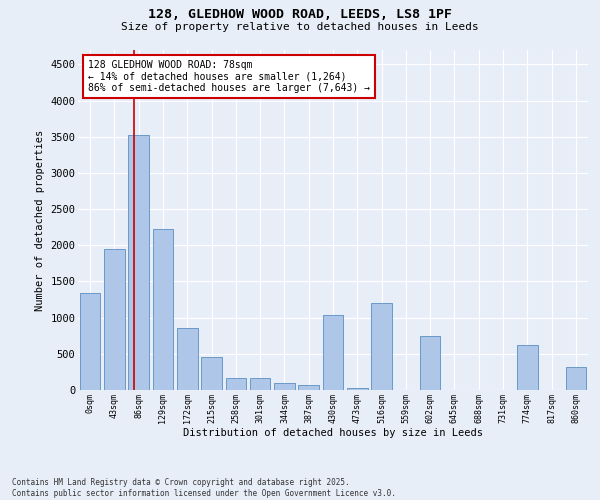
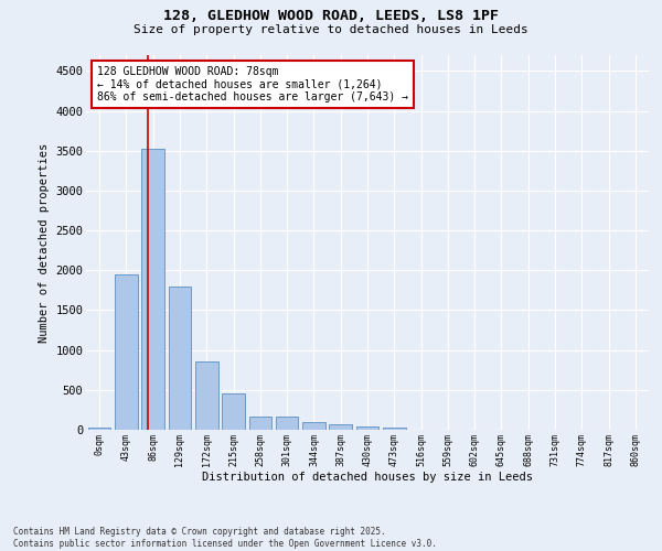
0sqm: 1340 -> 30
129sqm: 2220 -> 1800
430sqm: 1040 -> 40
516sqm: 1200 -> 0
602sqm: 740 -> 0
774sqm: 620 -> 0
860sqm: 320 -> 0
